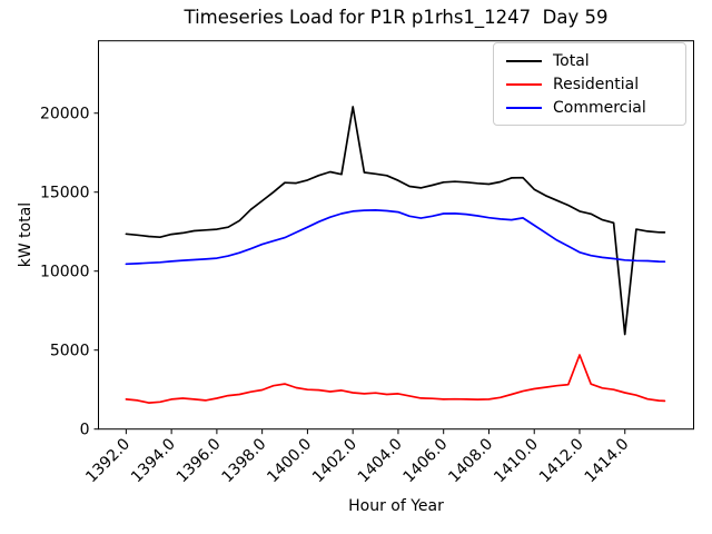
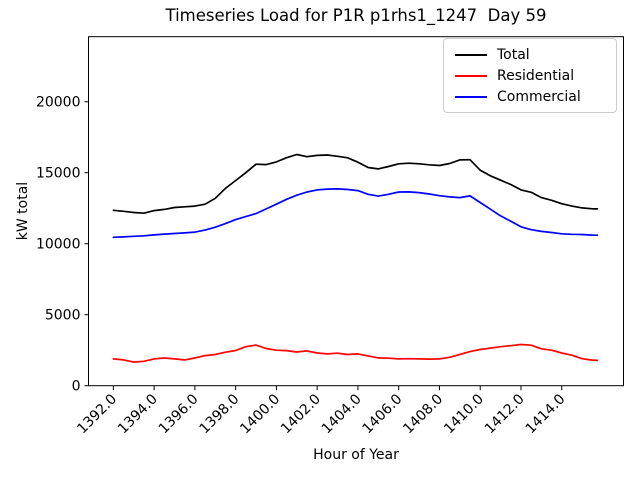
Total/1402.0: 20400 -> 16200
Residential/1412.0: 4700 -> 2900
Total/1414.0: 6000 -> 12800
